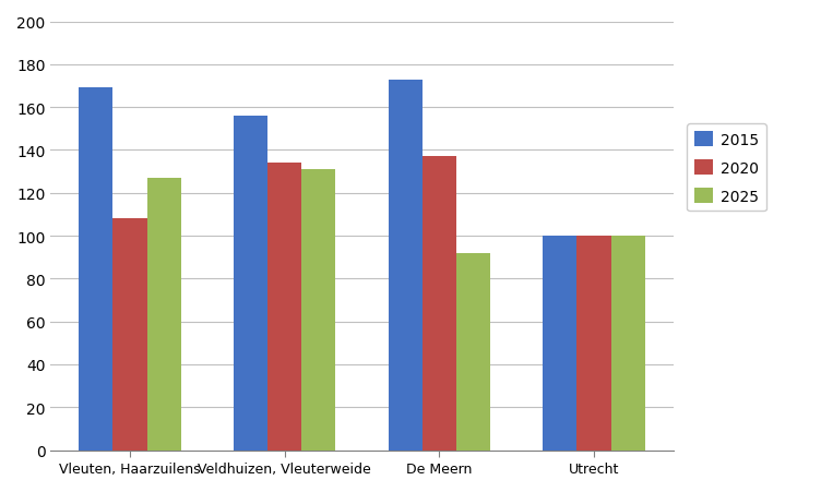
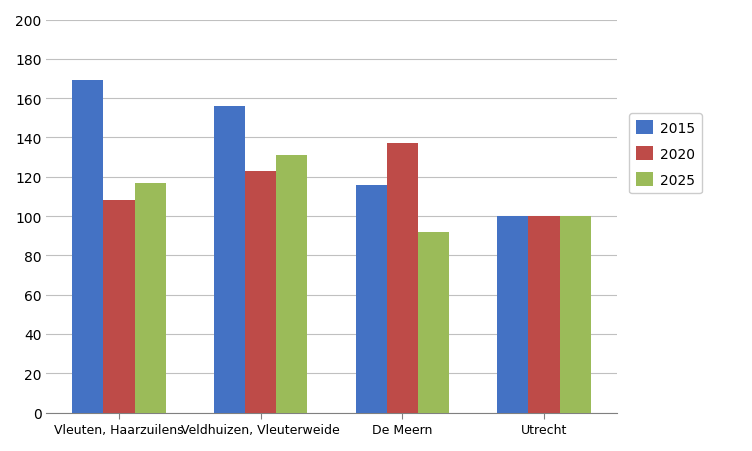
2025/Vleuten, Haarzuilens: 127 -> 117
2020/Veldhuizen, Vleuterweide: 134 -> 123
2015/De Meern: 173 -> 116
